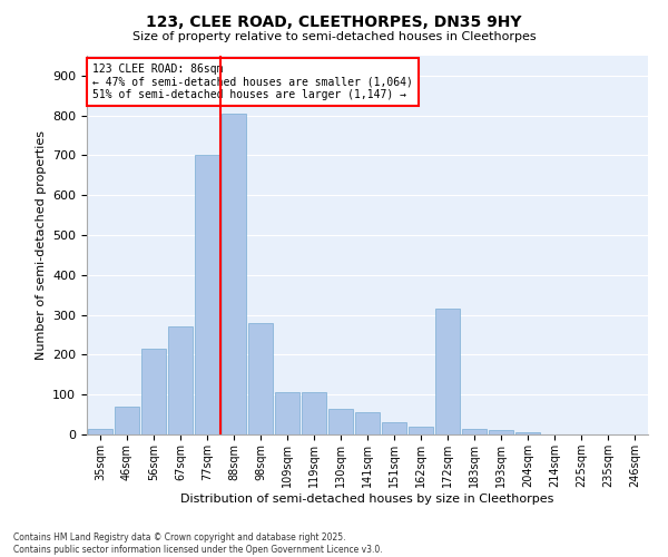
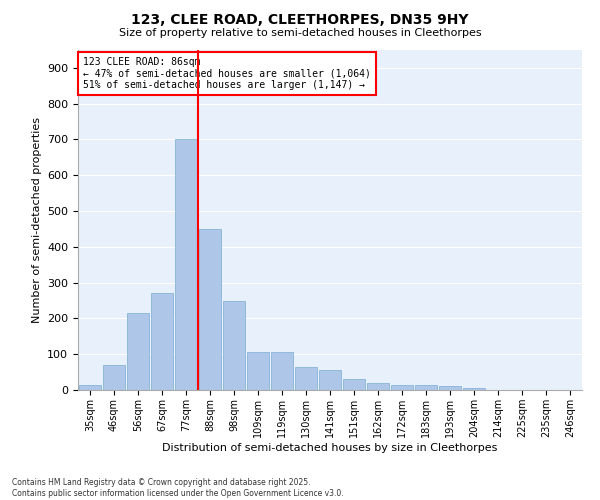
88sqm: 805 -> 450
98sqm: 280 -> 250
172sqm: 315 -> 15
